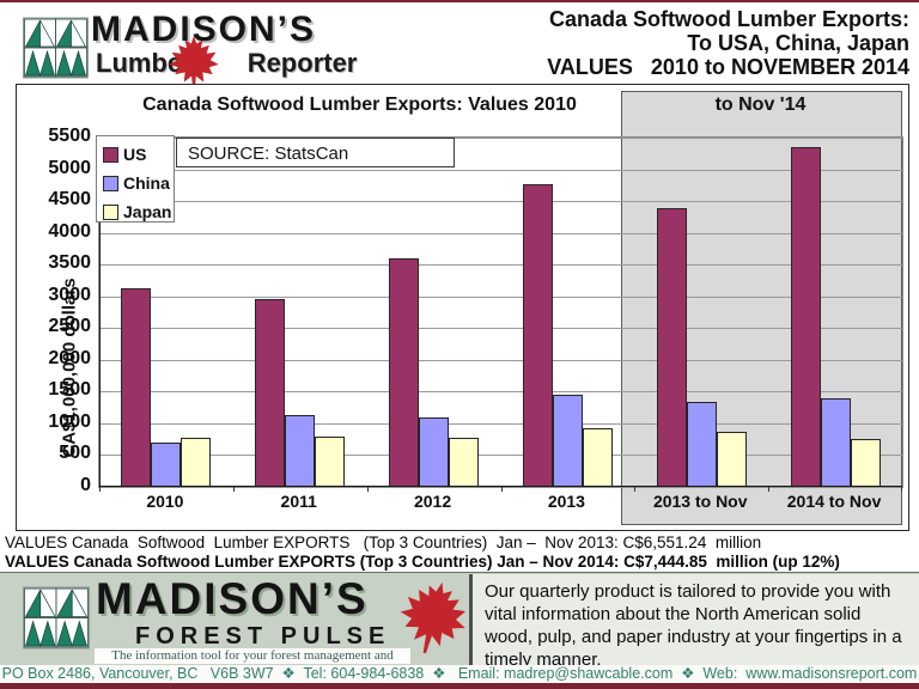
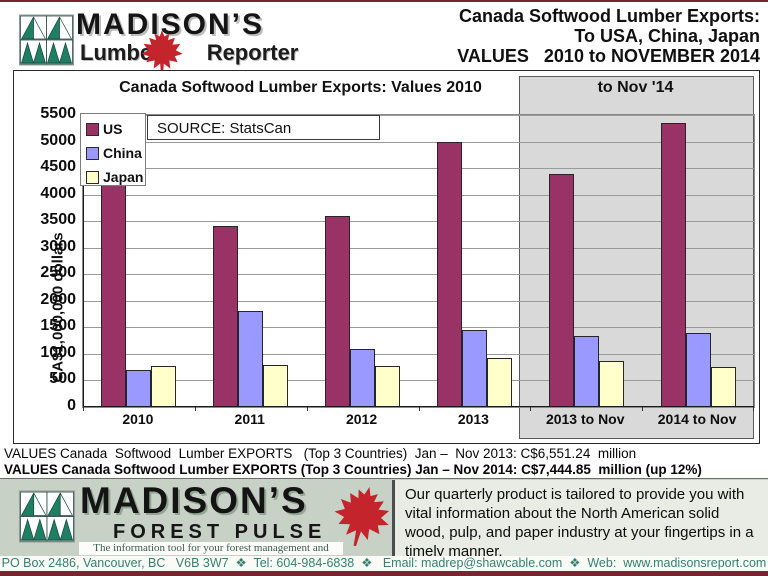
US/2010: 3100 -> 4700
US/2011: 3000 -> 3400
China/2011: 1100 -> 1800
US/2013: 4800 -> 5000
